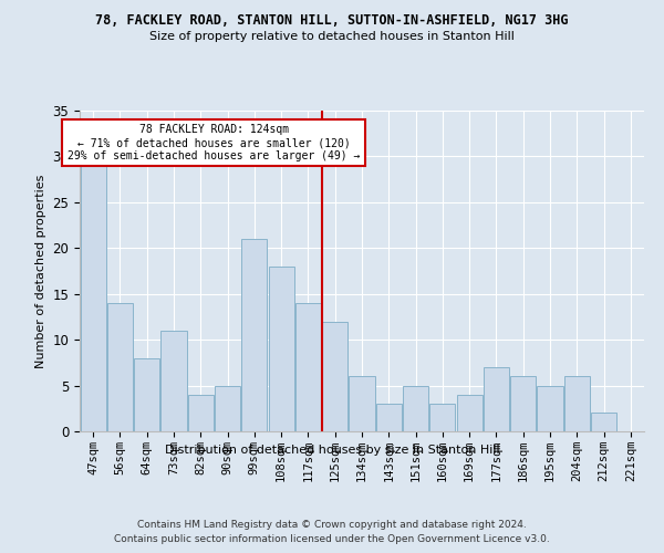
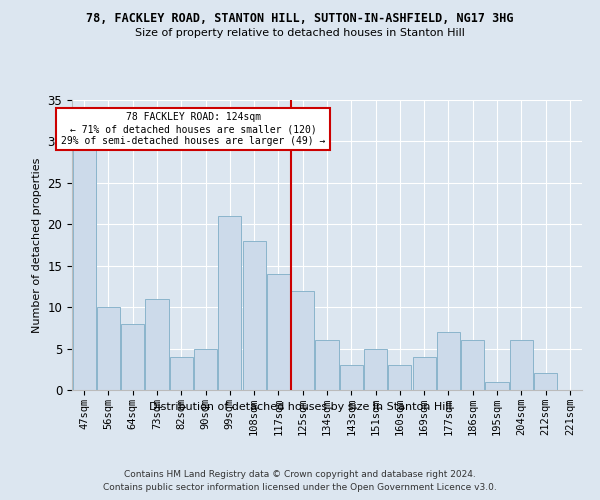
56sqm: 14 -> 10
195sqm: 5 -> 1
